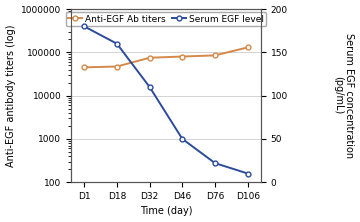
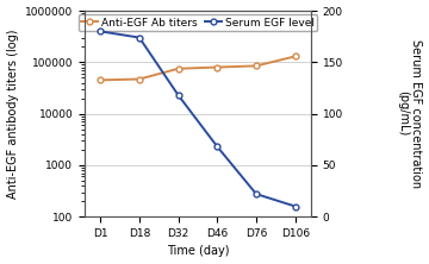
Serum EGF level/D18: 160 -> 174
Serum EGF level/D32: 110 -> 118
Serum EGF level/D46: 50 -> 68
